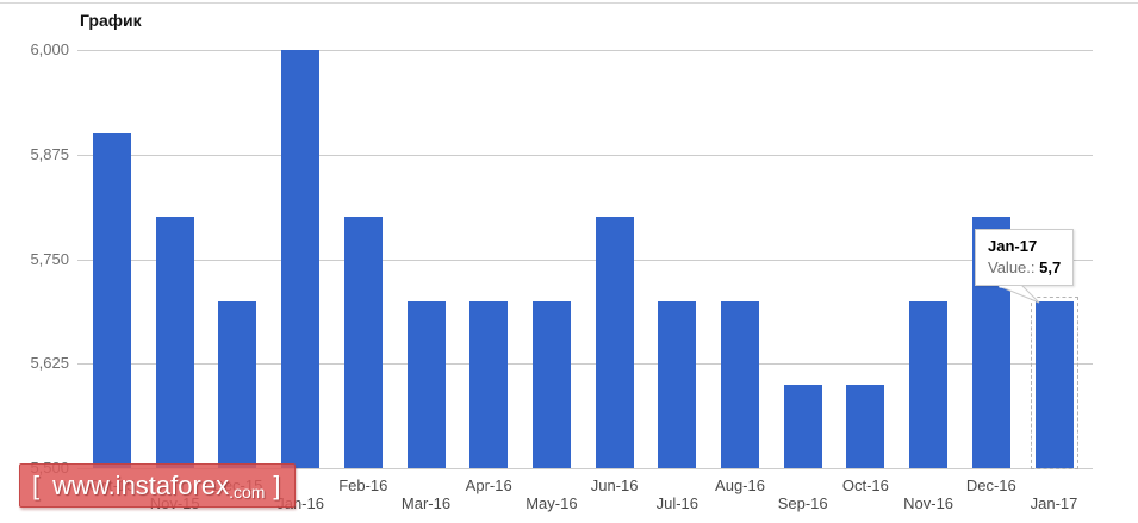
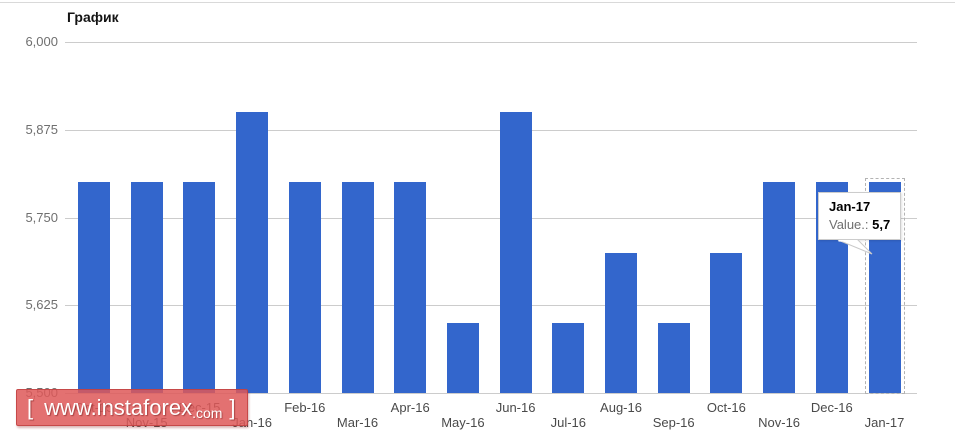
Oct-15: 5900 -> 5800
Dec-15: 5700 -> 5800
Jan-16: 6000 -> 5900
Mar-16: 5700 -> 5800
Apr-16: 5700 -> 5800
May-16: 5700 -> 5600
Jun-16: 5800 -> 5900
Jul-16: 5700 -> 5600
Oct-16: 5600 -> 5700
Nov-16: 5700 -> 5800
Jan-17: 5700 -> 5800
